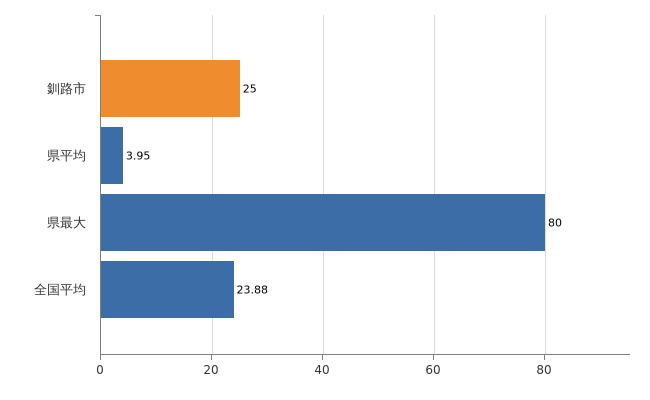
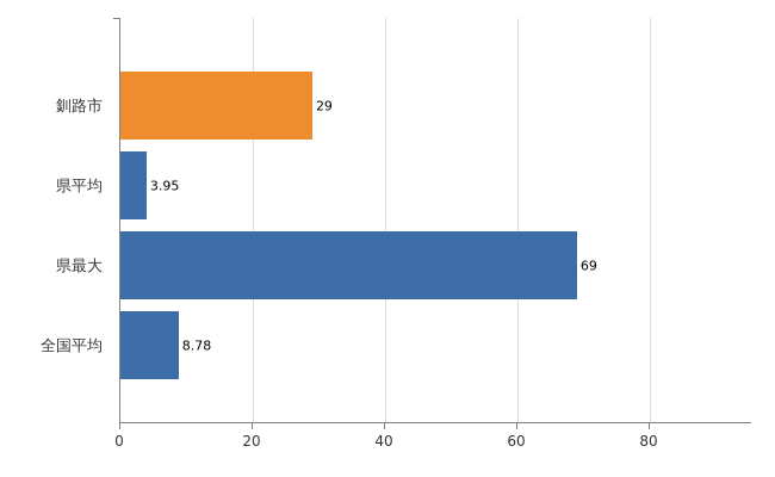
釧路市: 25 -> 29
県最大: 80 -> 69
全国平均: 23.88 -> 8.78
